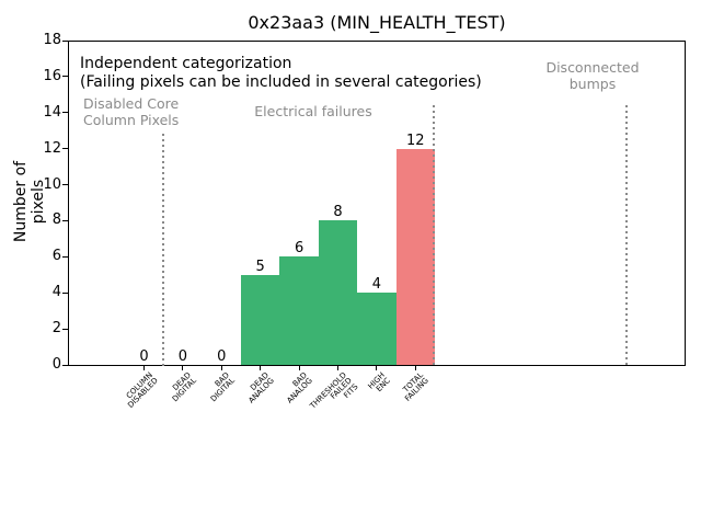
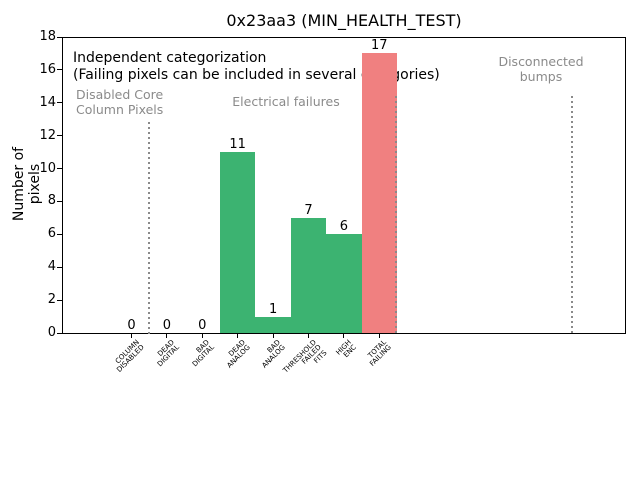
DEAD ANALOG: 5 -> 11
BAD ANALOG: 6 -> 1
THRESHOLD FAILED FITS: 8 -> 7
HIGH ENC: 4 -> 6
TOTAL FAILING: 12 -> 17
